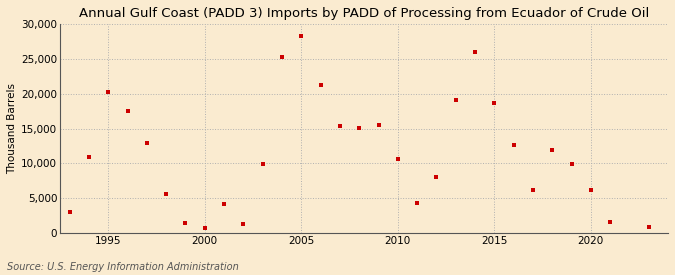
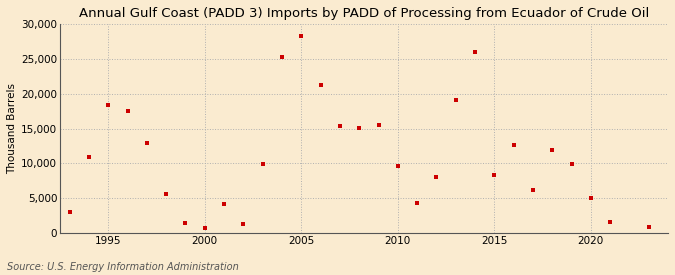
1995: 20,200 -> 18,400
2010: 10,600 -> 9,600
2015: 18,700 -> 8,400
2020: 6,200 -> 5,000
